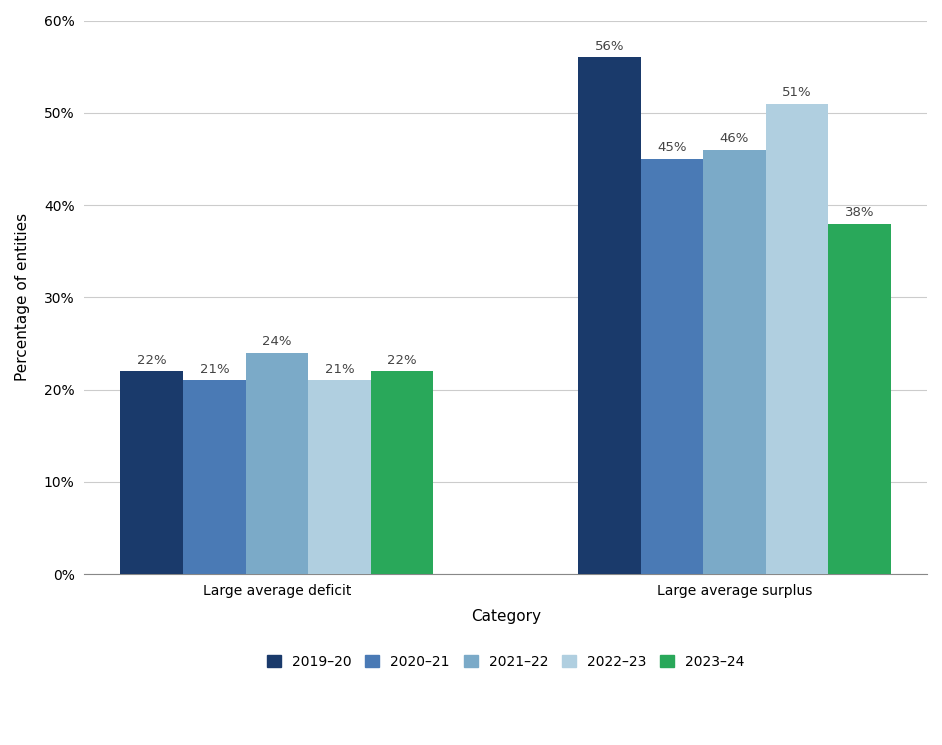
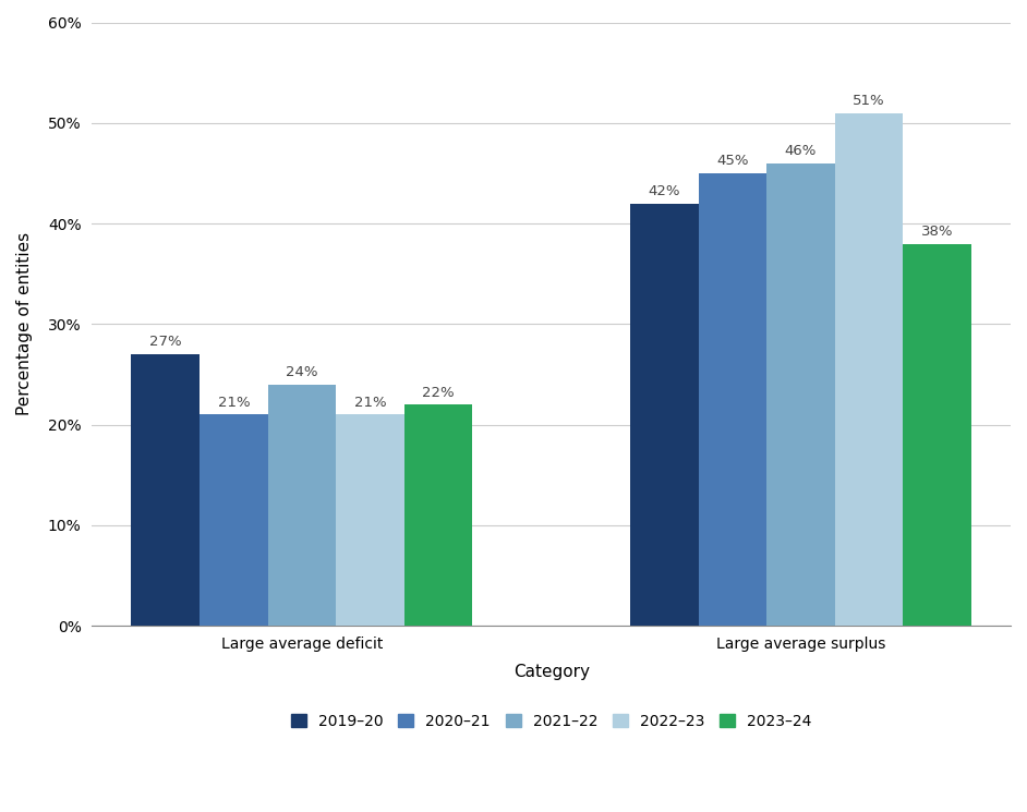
2019–20/Large average deficit: 22% -> 27%
2019–20/Large average surplus: 56% -> 42%
